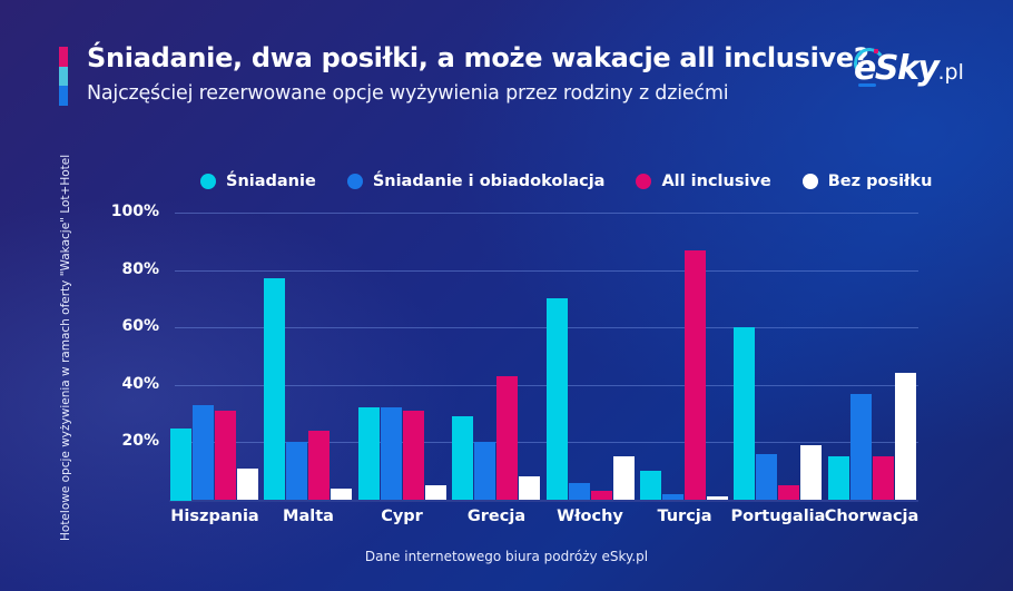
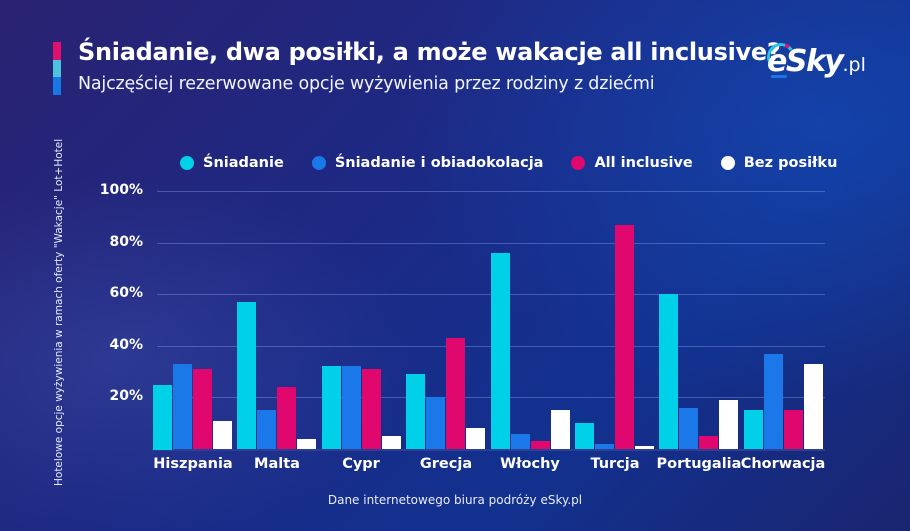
Śniadanie/Malta: 77% -> 57%
Śniadanie i obiadokolacja/Malta: 20% -> 15%
Śniadanie/Włochy: 70% -> 76%
Bez posiłku/Chorwacja: 44% -> 33%
